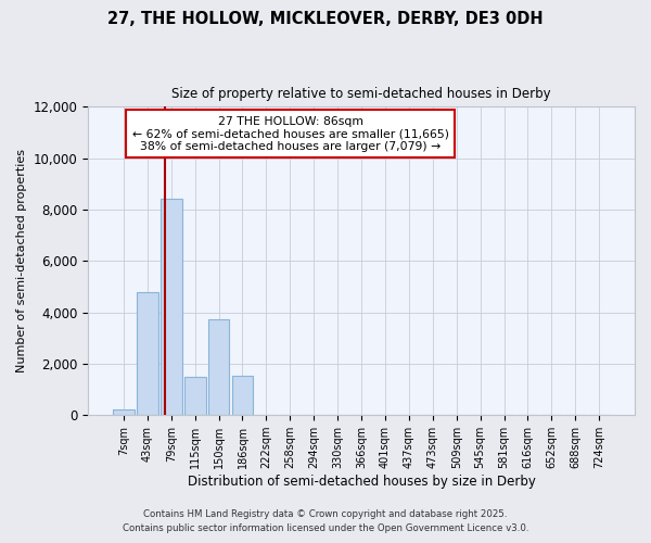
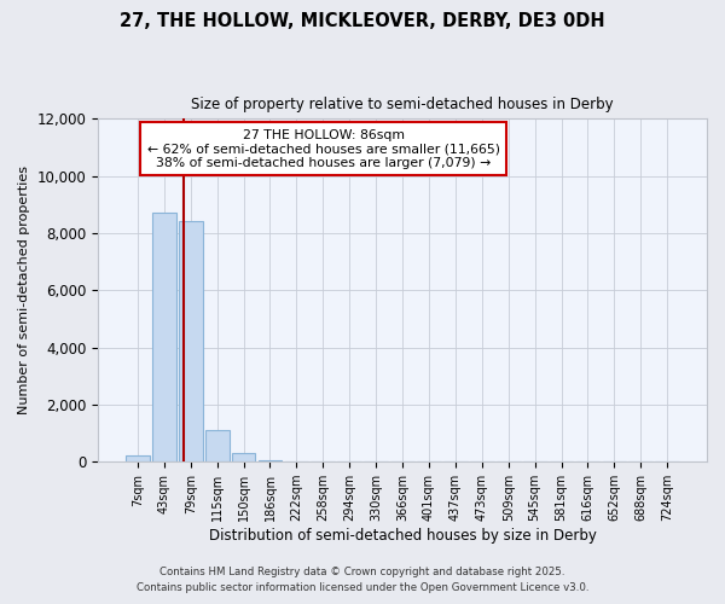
43sqm: 4,800 -> 8,700
115sqm: 1,500 -> 1,100
150sqm: 3,750 -> 320
186sqm: 1,550 -> 50
